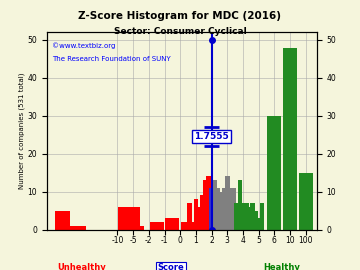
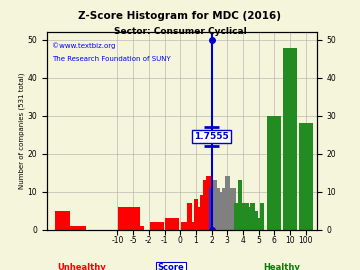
100: 15 -> 28
